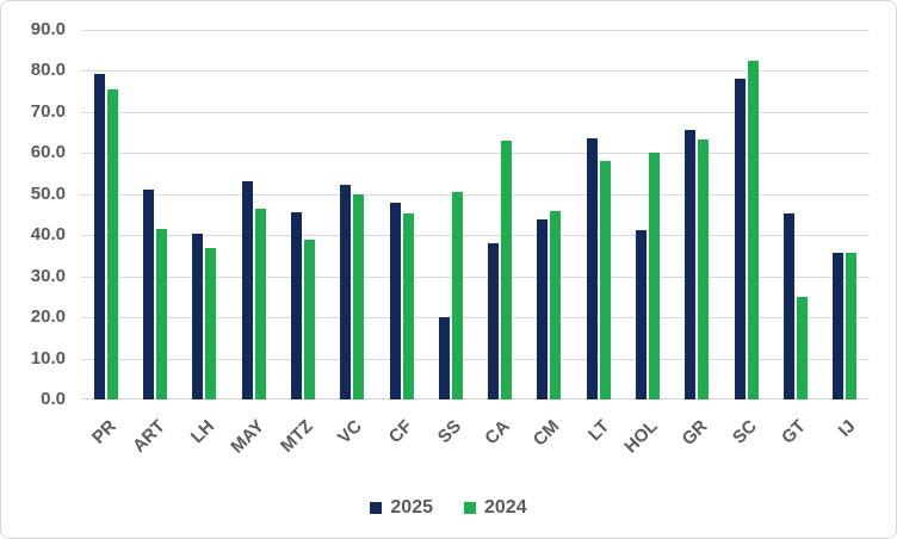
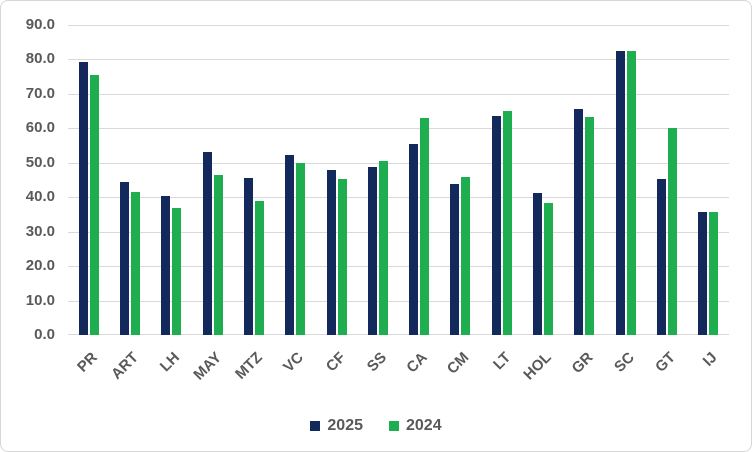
2025/ART: 51 -> 44
2025/SS: 20 -> 49
2025/CA: 38 -> 56
2024/LT: 58 -> 65
2024/HOL: 60 -> 38
2025/SC: 78 -> 82
2024/GT: 25 -> 60
